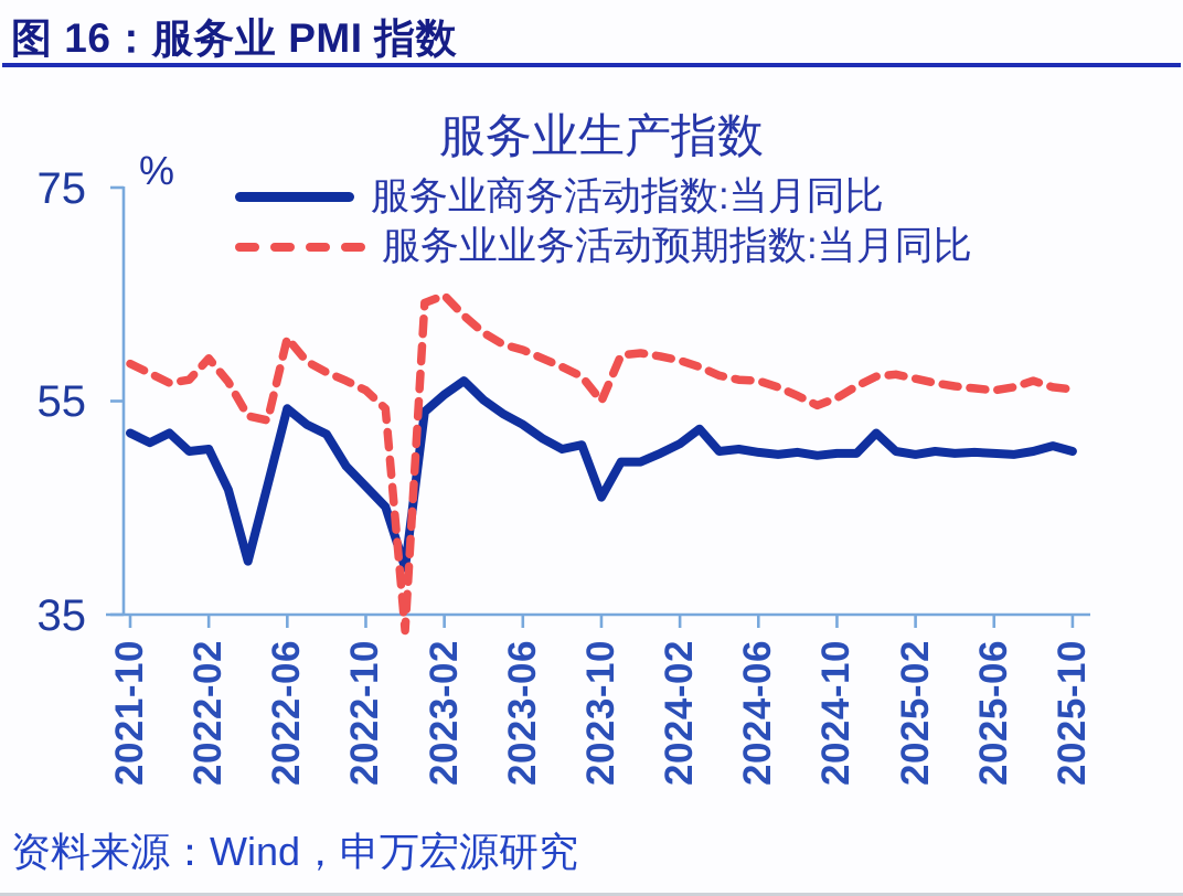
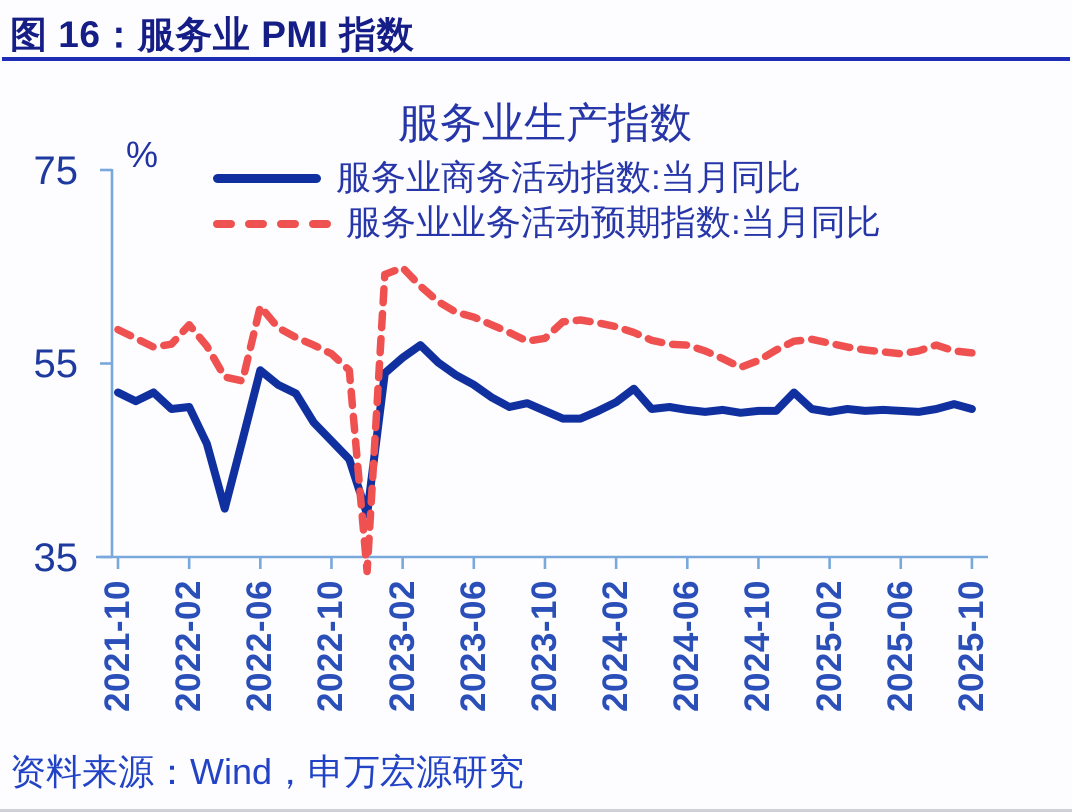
服务业商务活动指数:当月同比/2023-10: 46 -> 50
服务业业务活动预期指数:当月同比/2023-10: 55 -> 58
